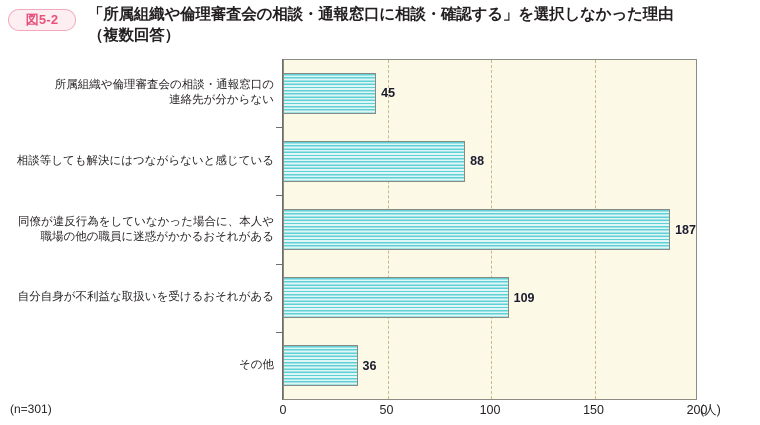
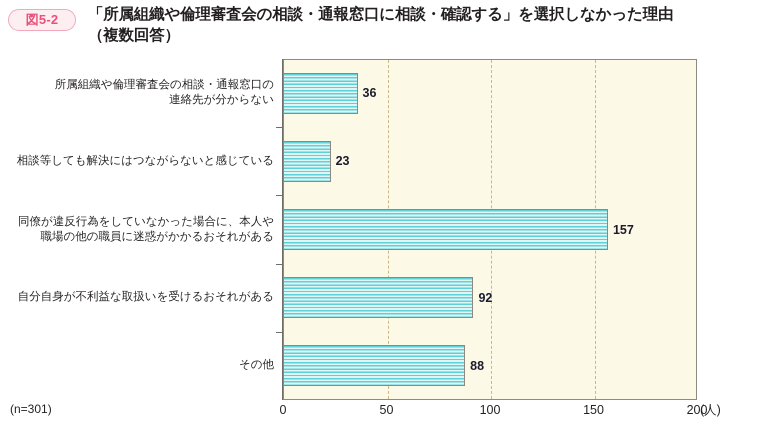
所属組織や倫理審査会の相談・通報窓口の 連絡先が分からない: 45 -> 36
相談等しても解決にはつながらないと感じている: 88 -> 23
同僚が違反行為をしていなかった場合に、本人や 職場の他の職員に迷惑がかかるおそれがある: 187 -> 157
自分自身が不利益な取扱いを受けるおそれがある: 109 -> 92
その他: 36 -> 88
